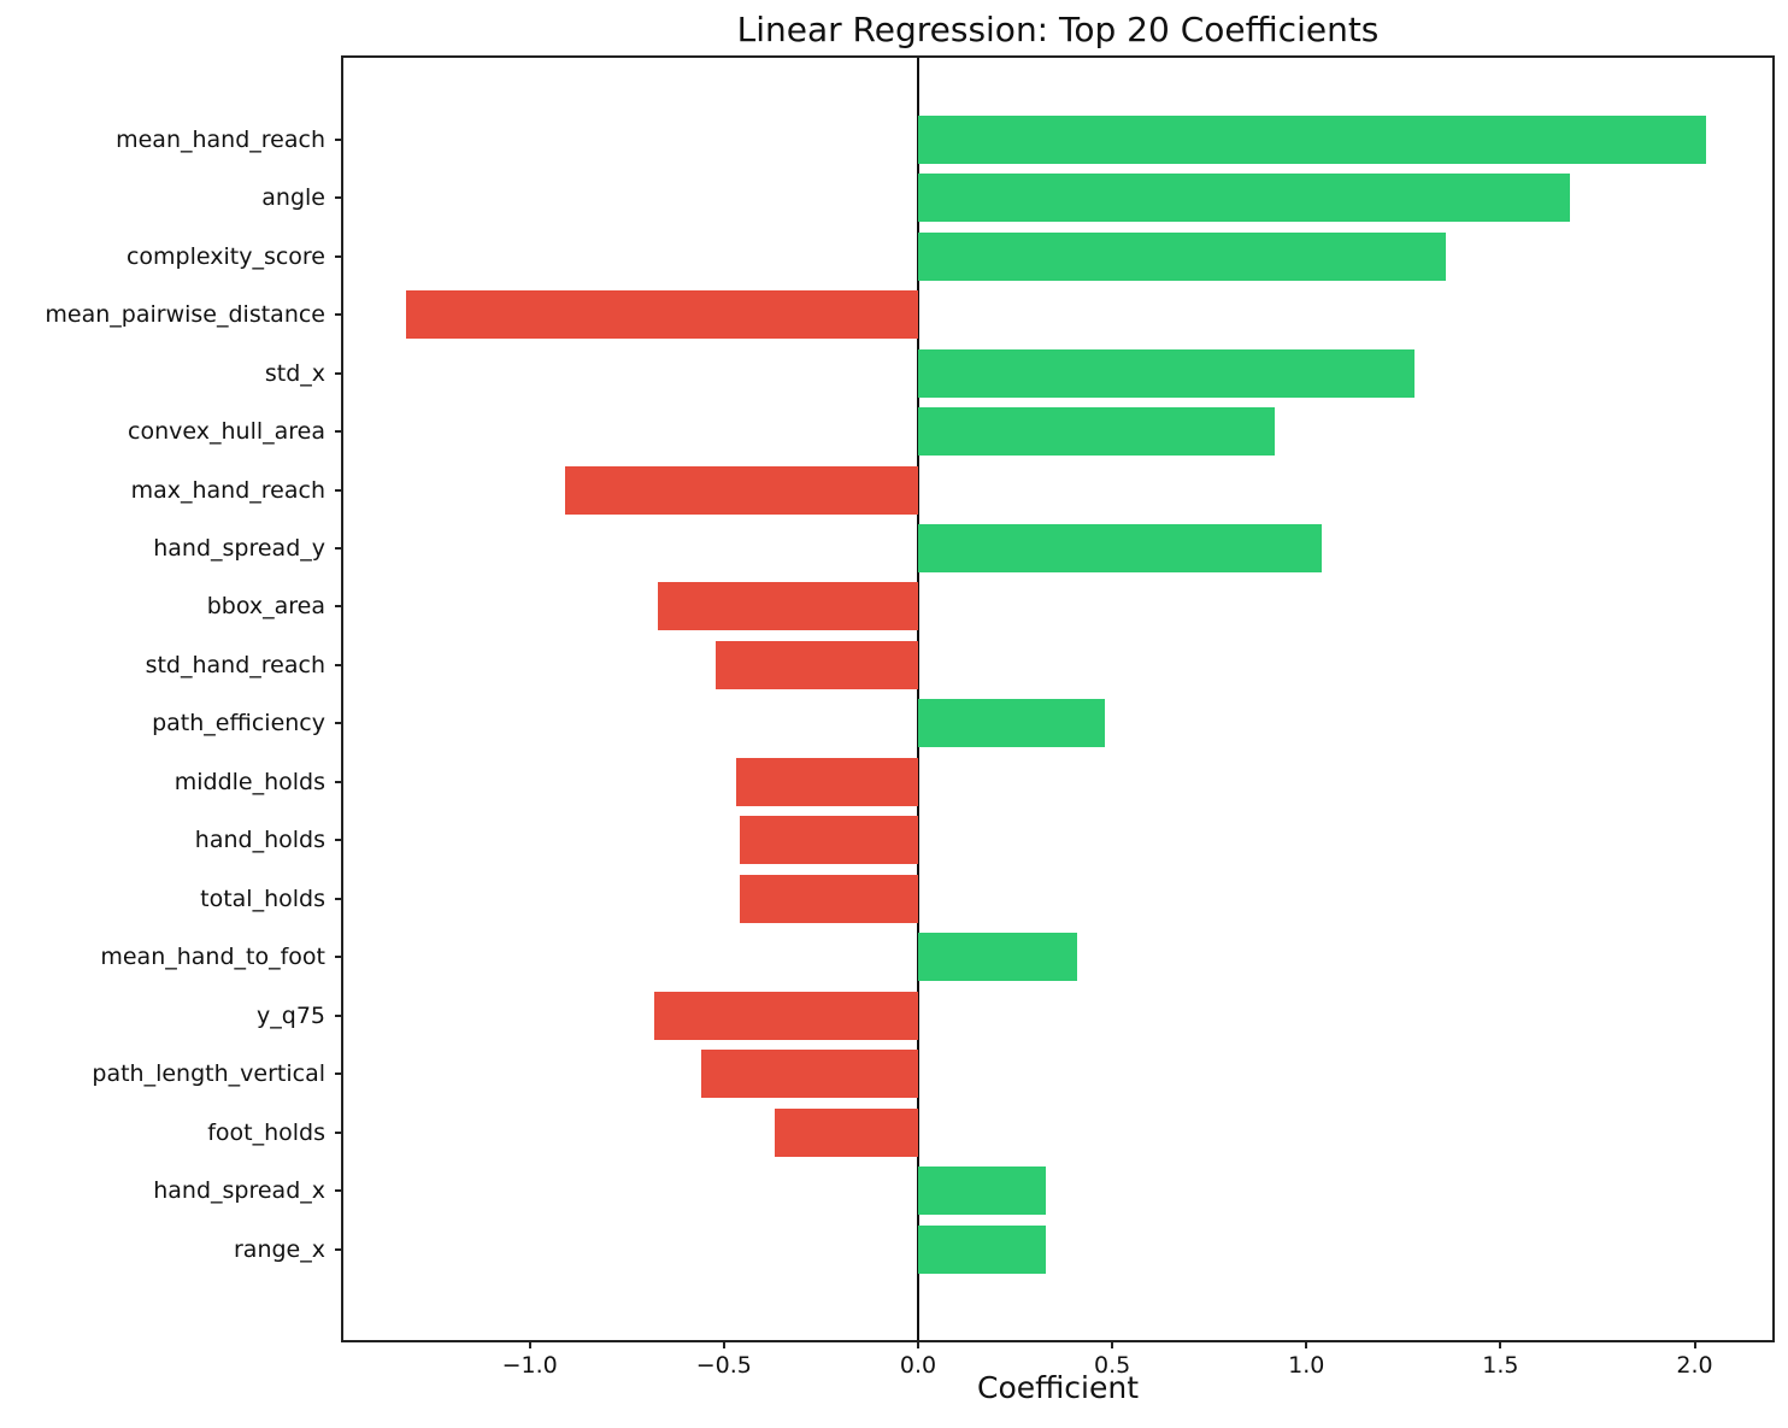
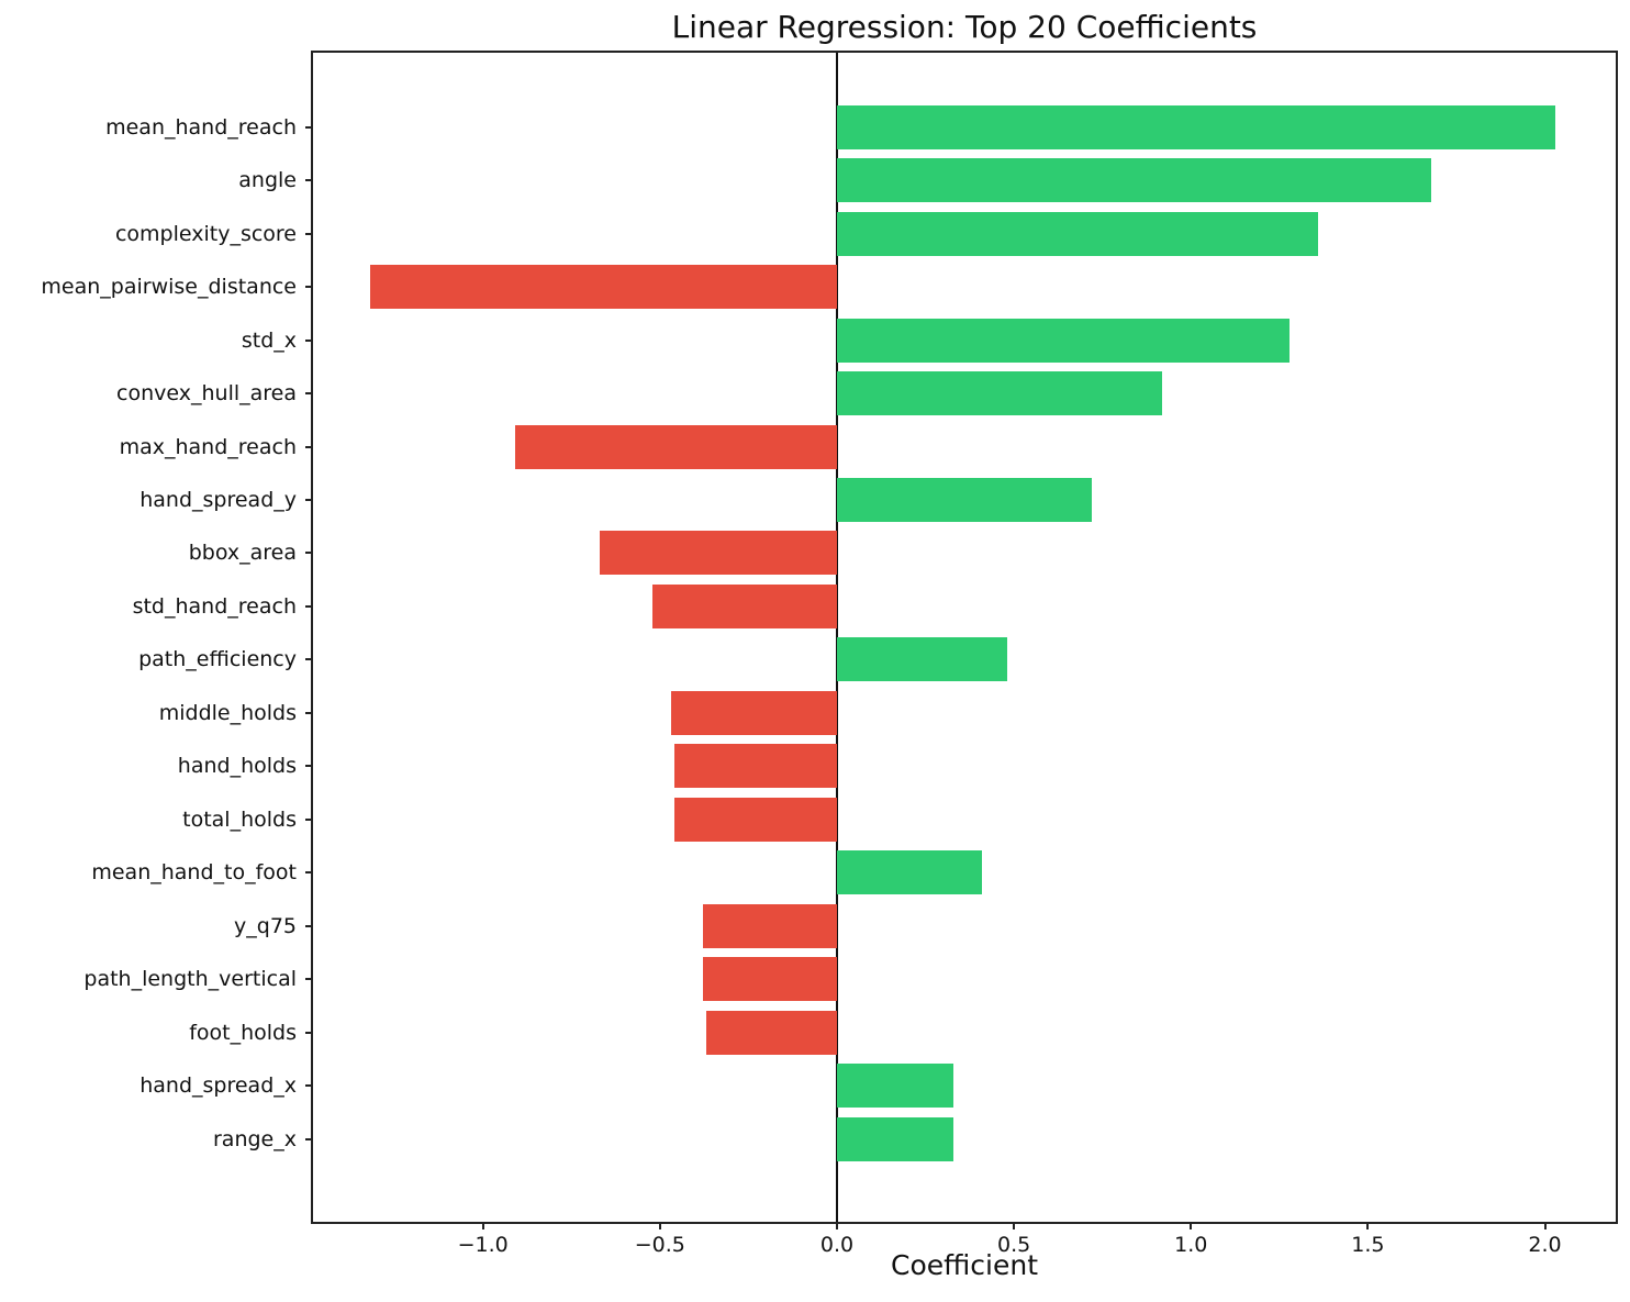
hand_spread_y: 1.04 -> 0.72
y_q75: -0.68 -> -0.38
path_length_vertical: -0.56 -> -0.38
